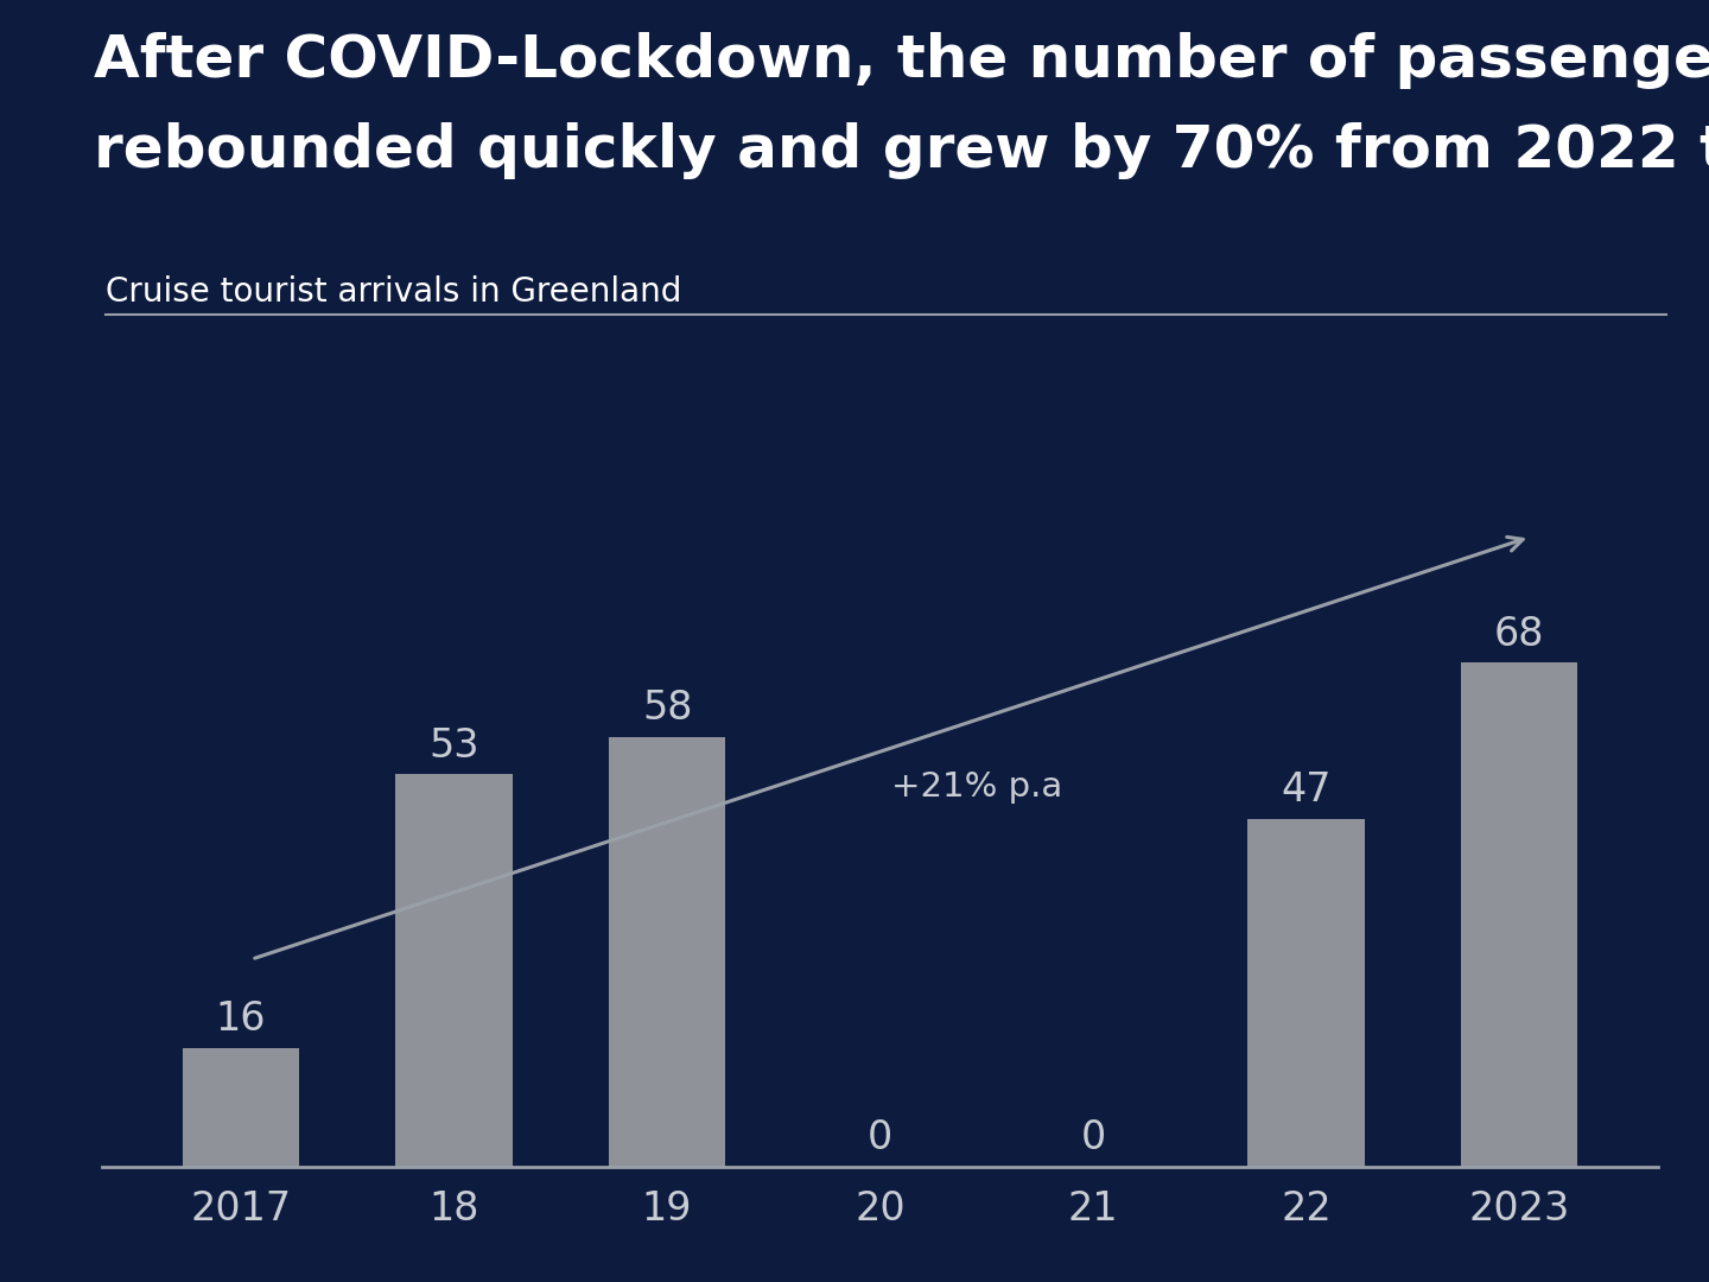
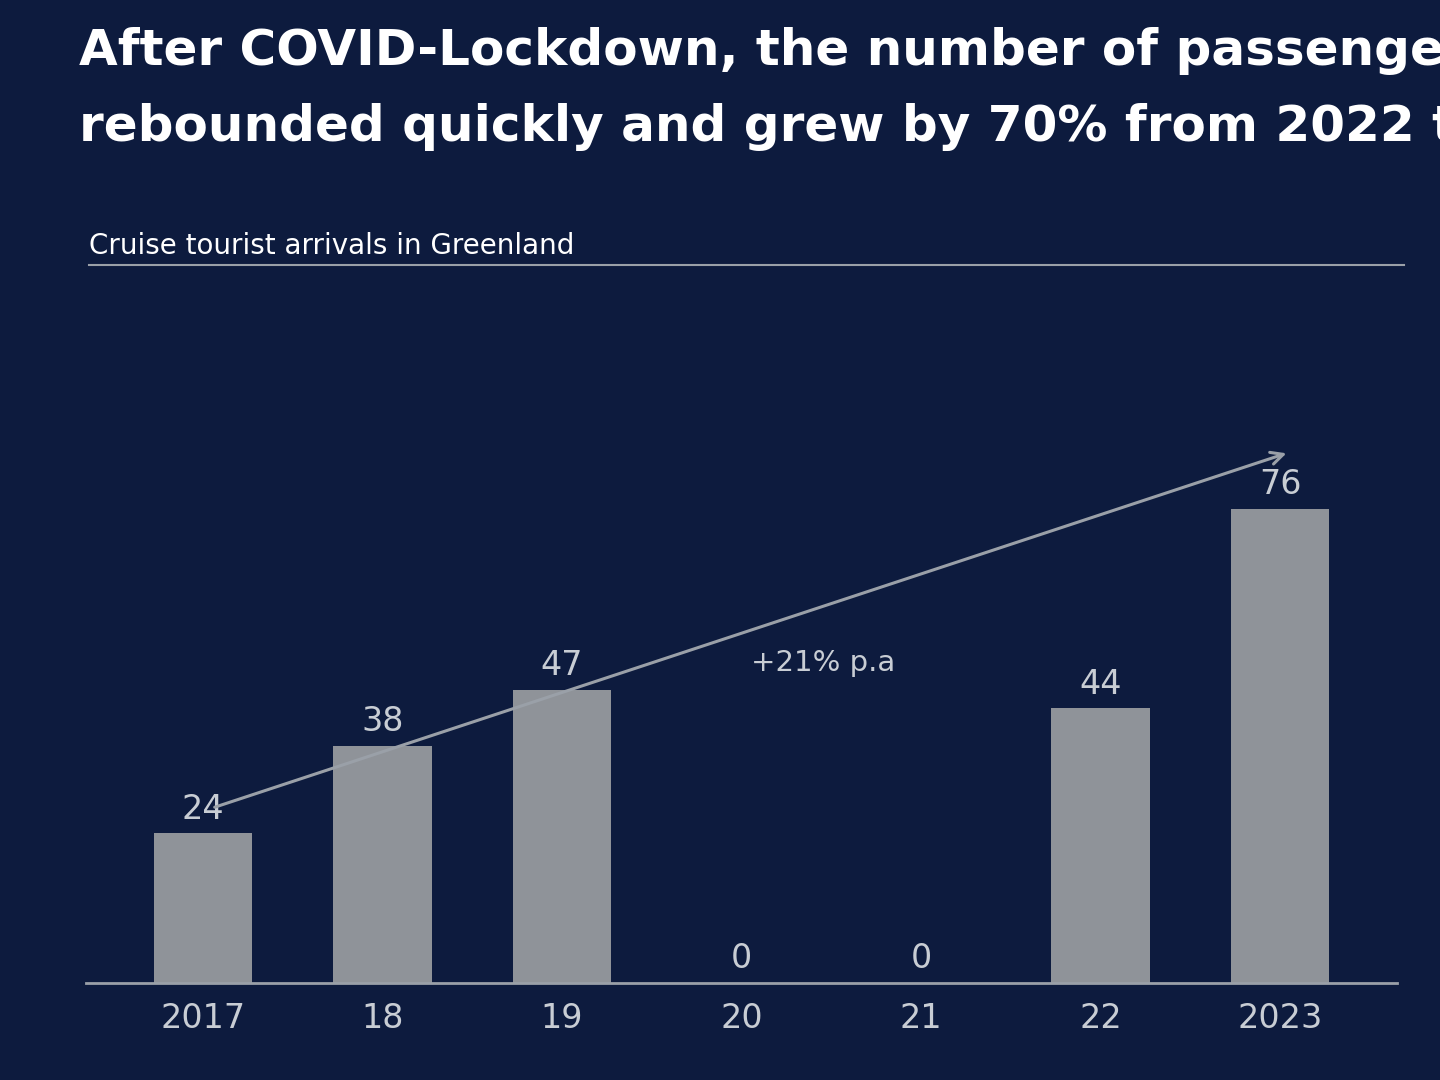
2017: 16 -> 24
18: 53 -> 38
19: 58 -> 47
22: 47 -> 44
2023: 68 -> 76
